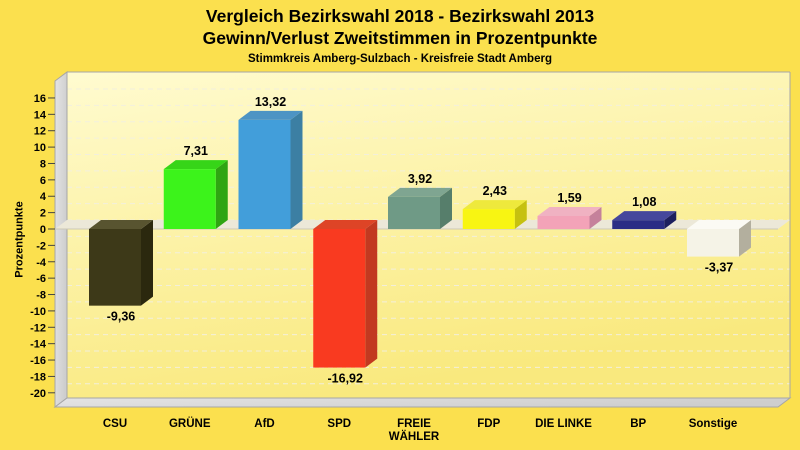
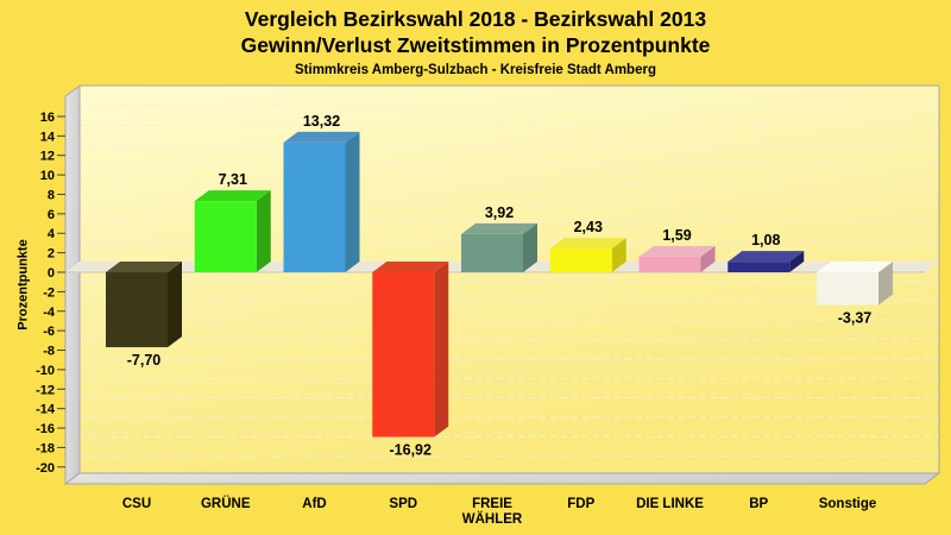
CSU: -9,36 -> -7,70
